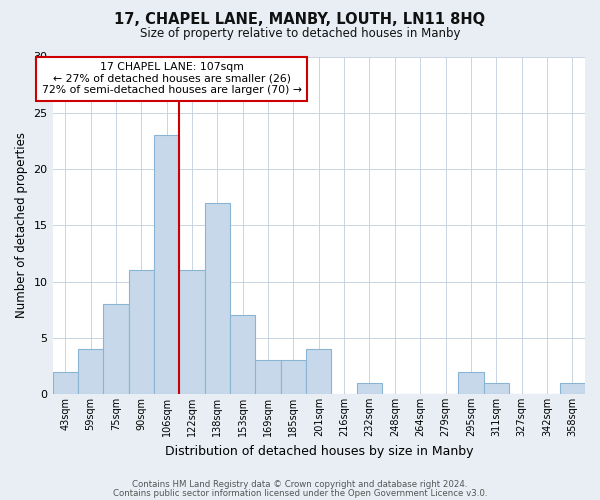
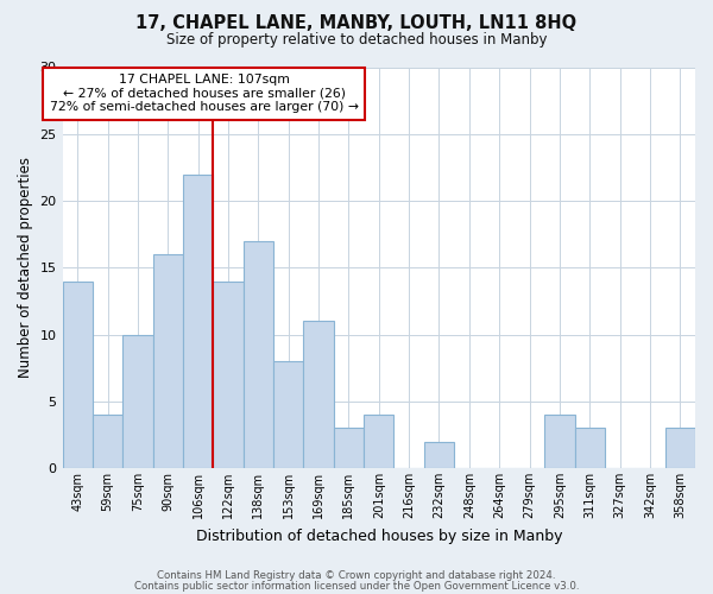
43sqm: 2 -> 14
75sqm: 8 -> 10
90sqm: 11 -> 16
106sqm: 23 -> 22
122sqm: 11 -> 14
153sqm: 7 -> 8
169sqm: 3 -> 11
232sqm: 1 -> 2
295sqm: 2 -> 4
311sqm: 1 -> 3
358sqm: 1 -> 3
